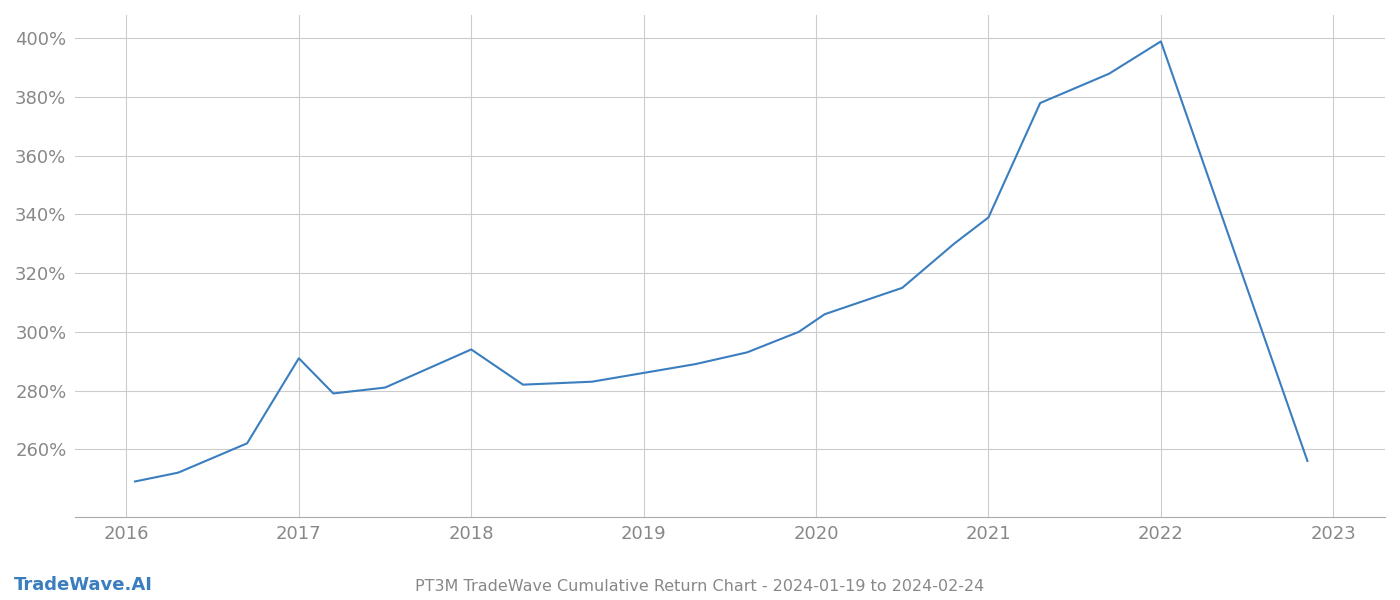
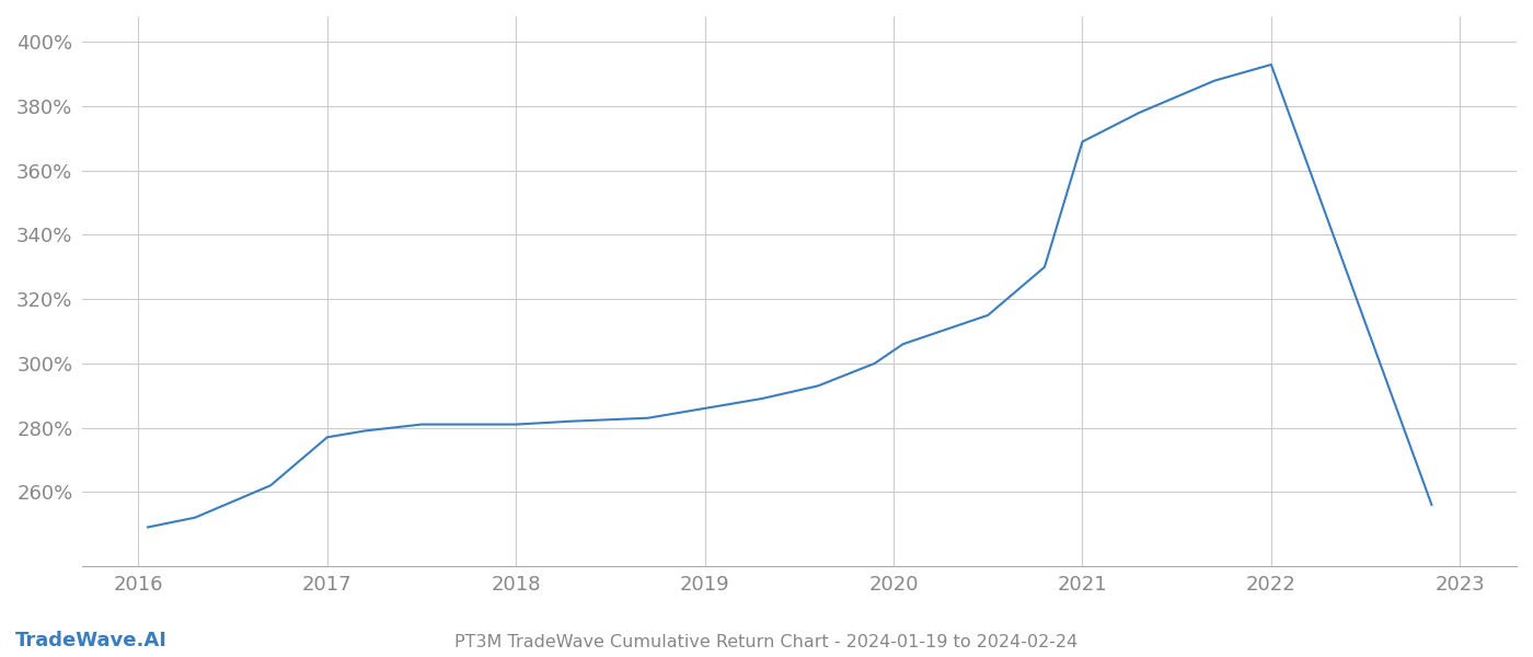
2017: 291% -> 277%
2018: 294% -> 281%
2021: 339% -> 369%
2022: 399% -> 393%
